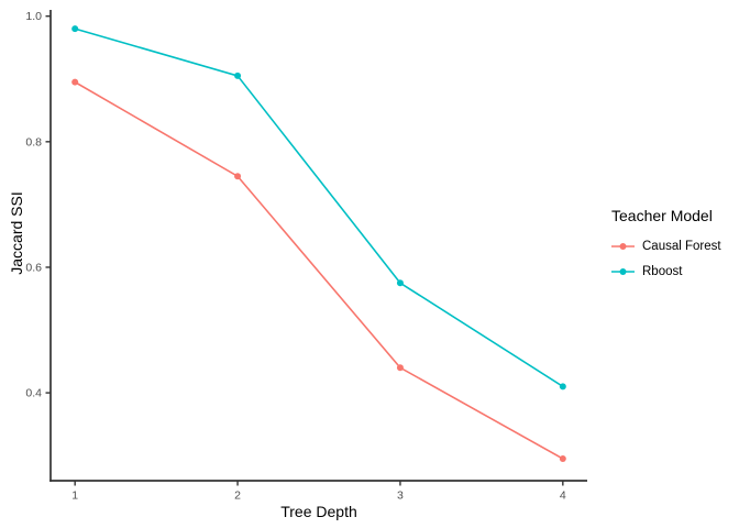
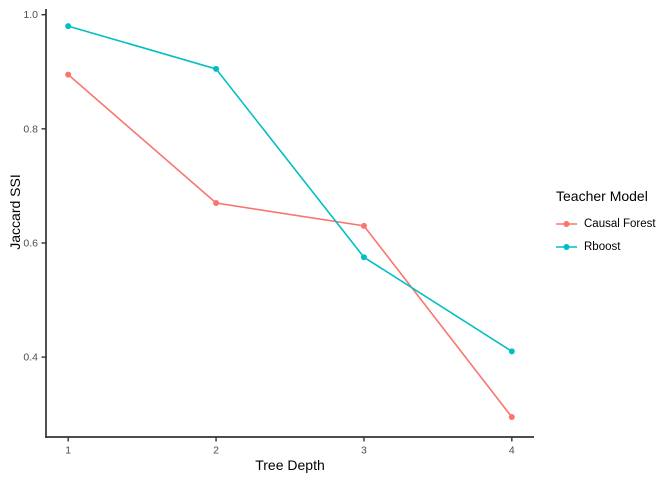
Causal Forest/2: 0.74 -> 0.67
Causal Forest/3: 0.44 -> 0.63
